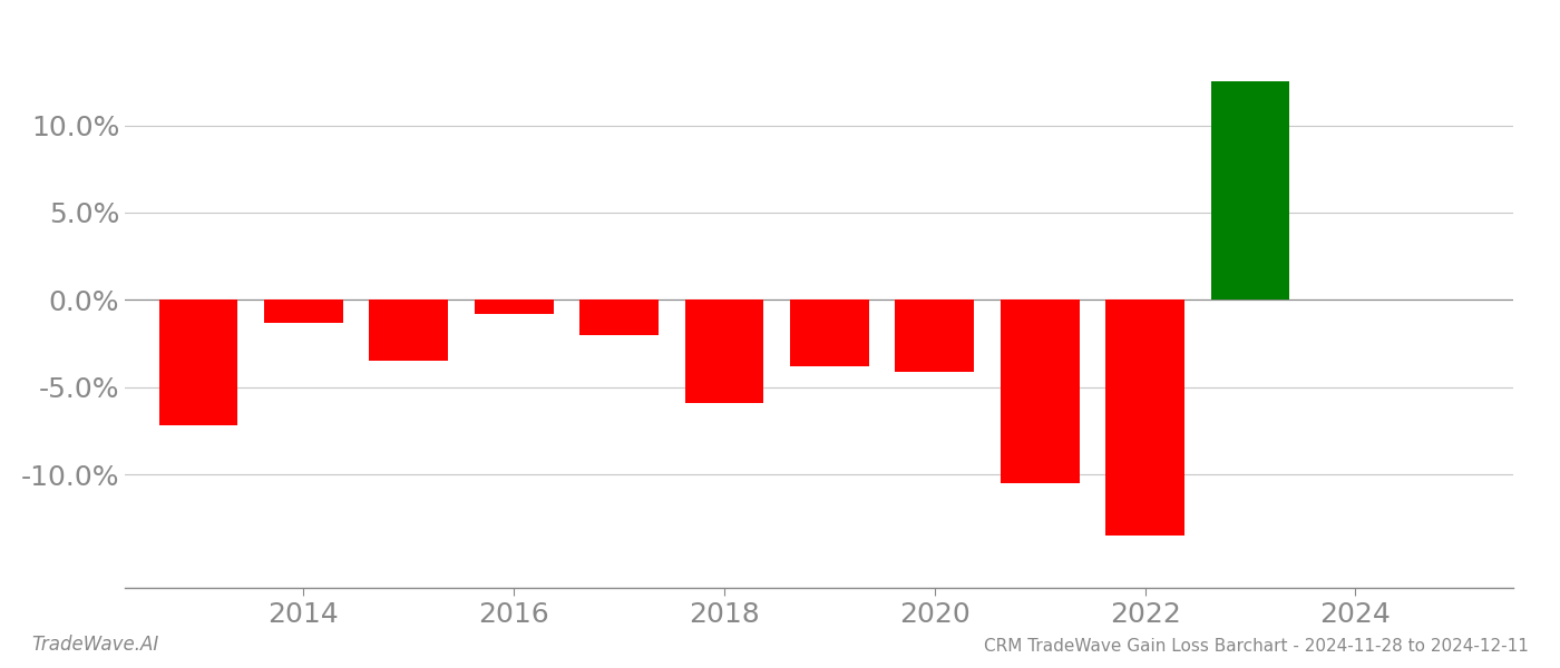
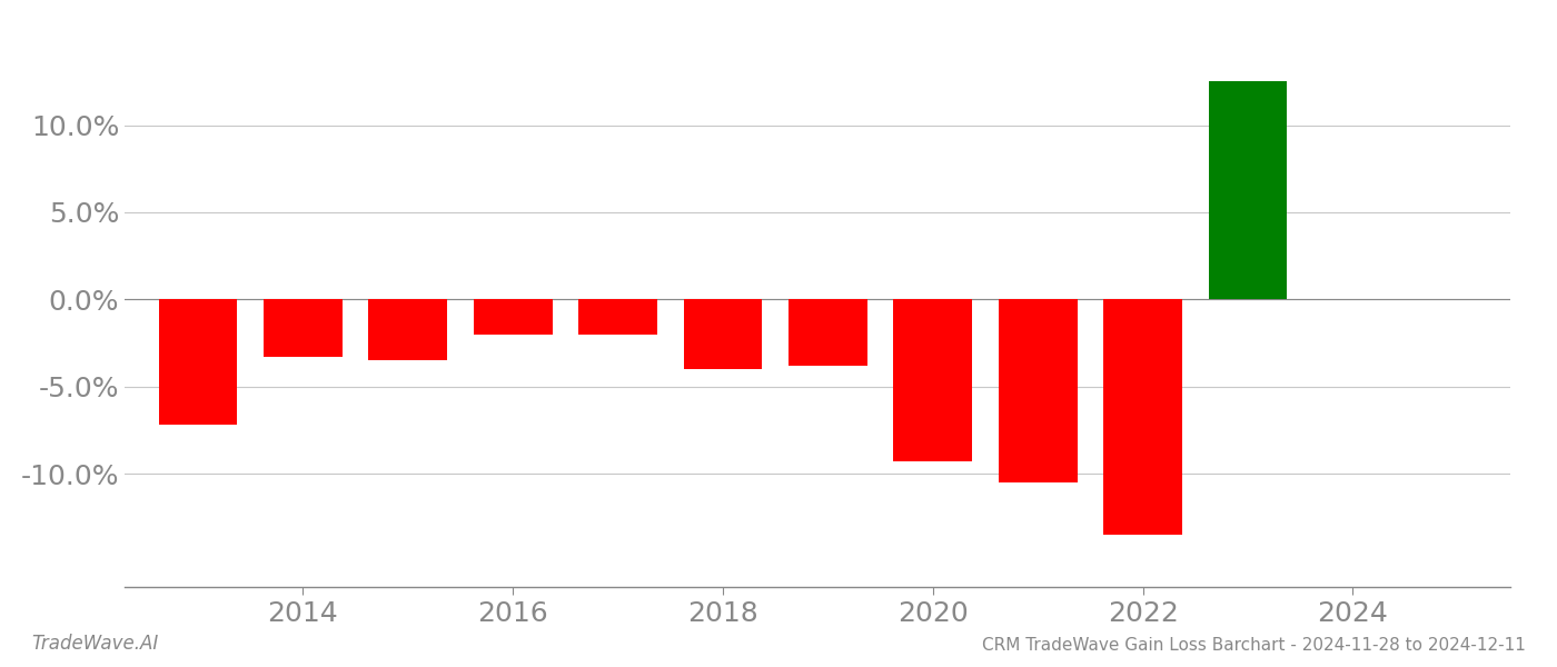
2014: -1.3% -> -3.3%
2016: -0.8% -> -2.0%
2018: -5.9% -> -4.0%
2020: -4.1% -> -9.3%
